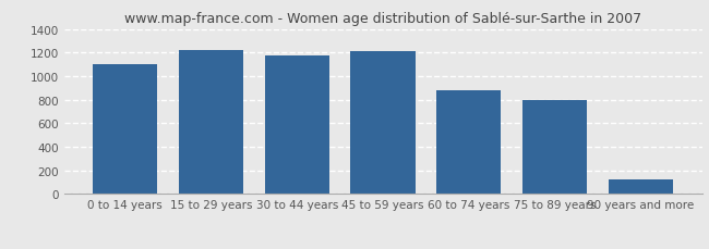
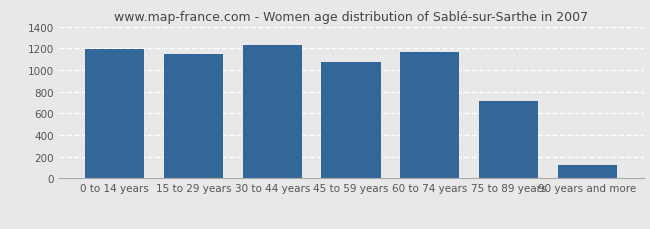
0 to 14 years: 1100 -> 1190
15 to 29 years: 1220 -> 1150
30 to 44 years: 1180 -> 1230
45 to 59 years: 1220 -> 1070
60 to 74 years: 880 -> 1170
75 to 89 years: 800 -> 710
